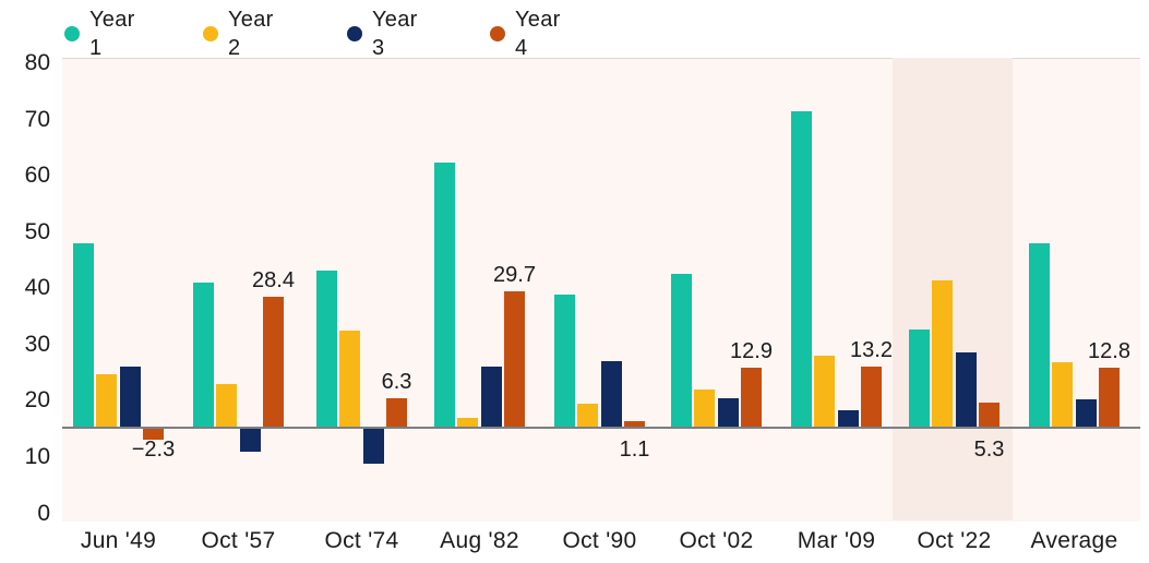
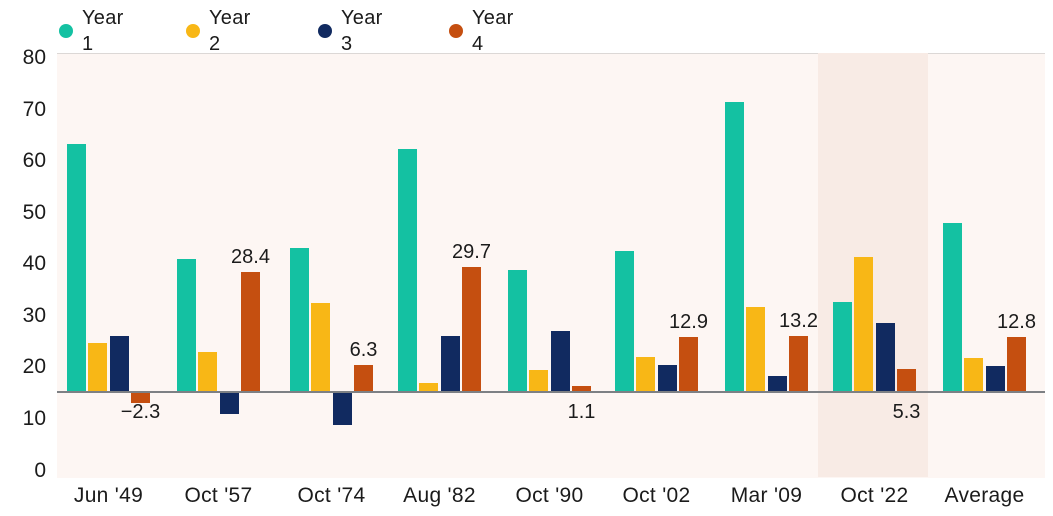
Year 1/Jun '49: 40 -> 59
Year 2/Mar '09: 16 -> 20
Year 2/Average: 14 -> 8
